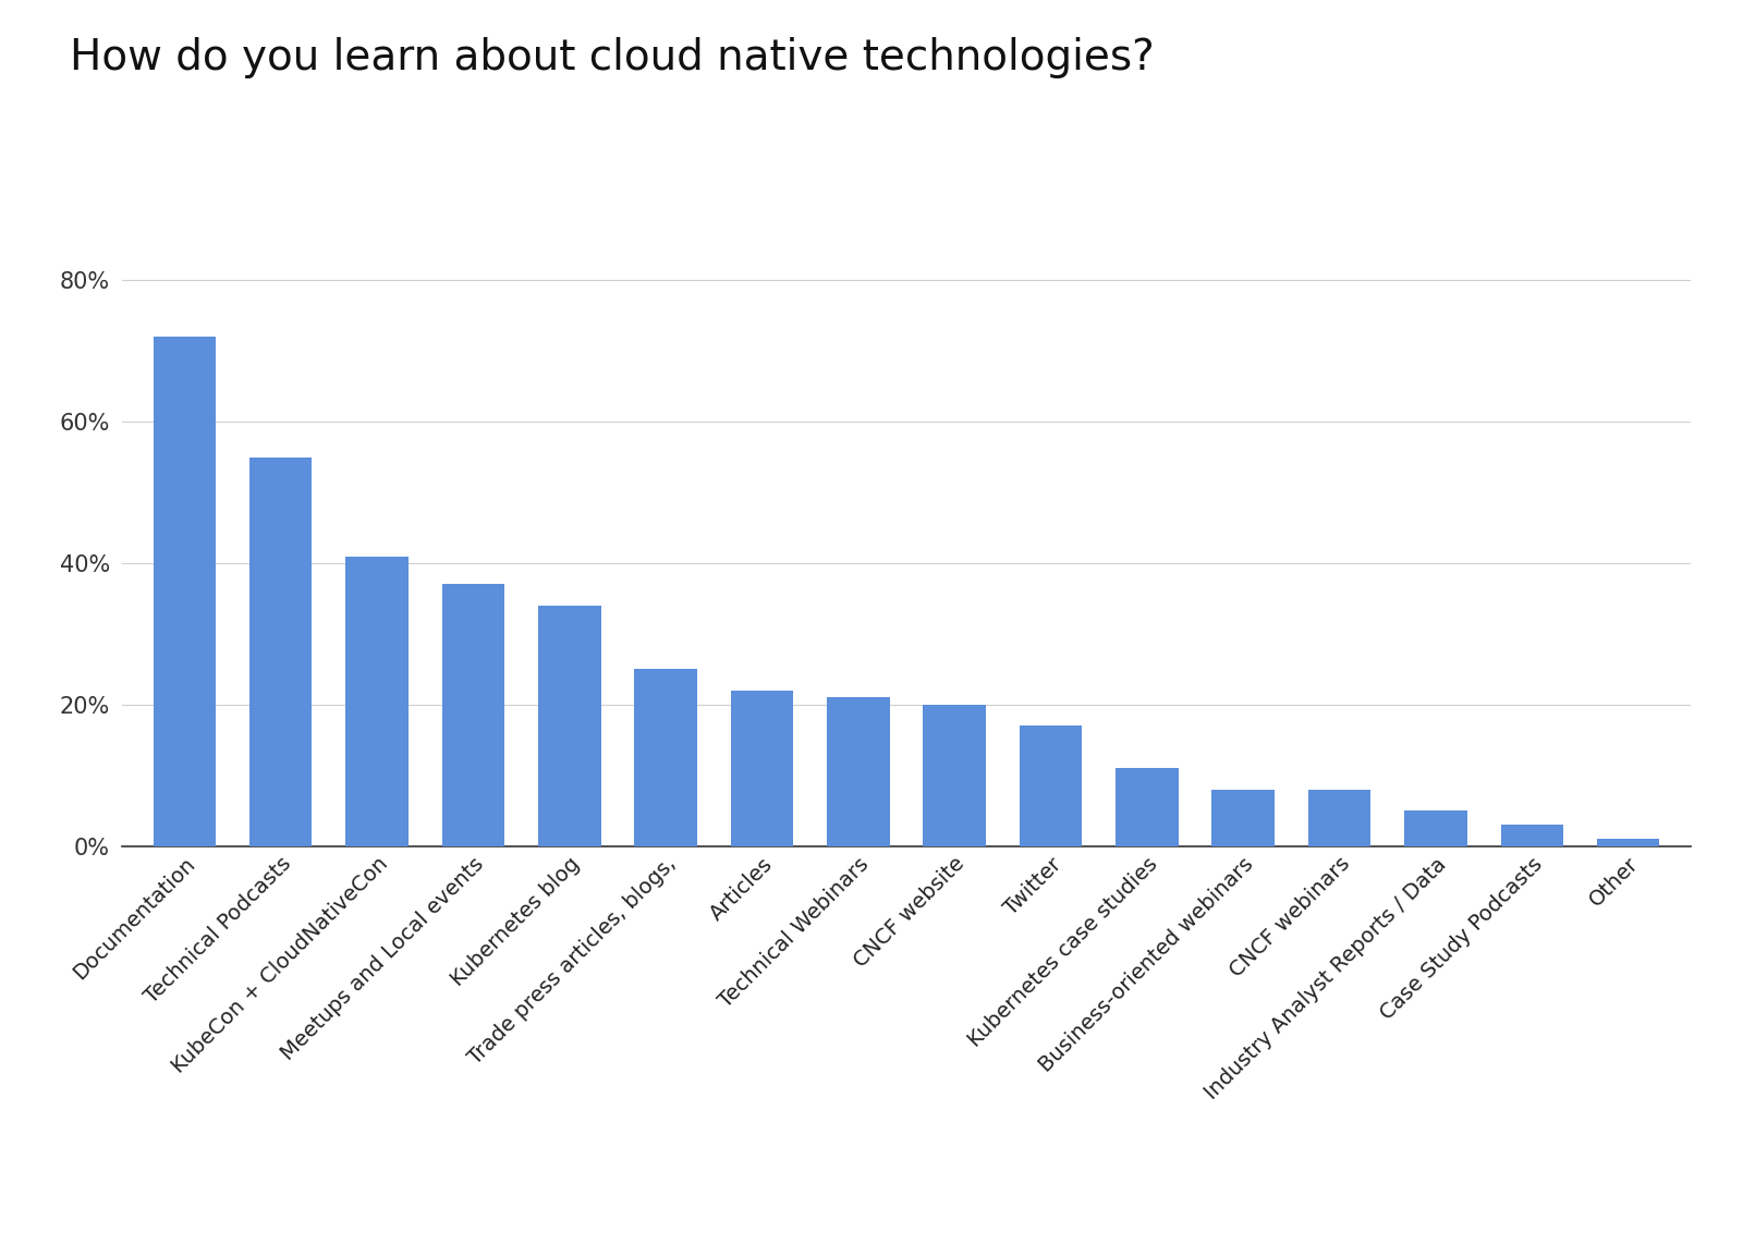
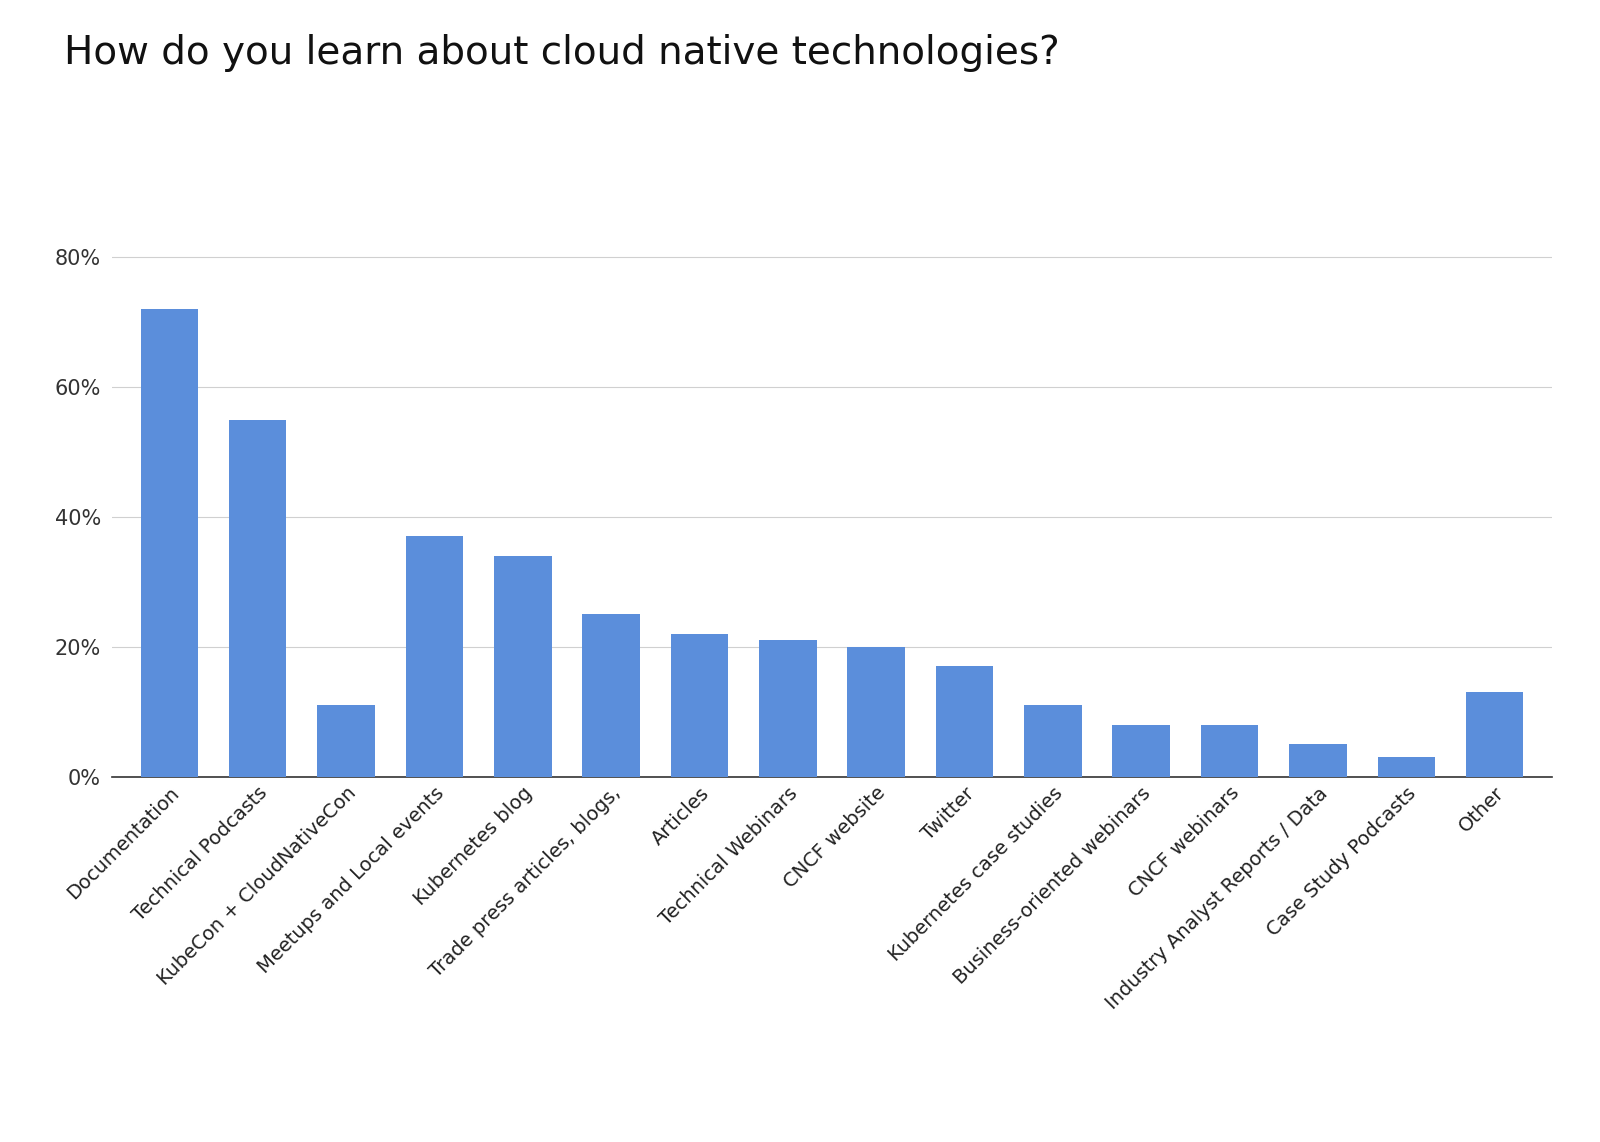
KubeCon + CloudNativeCon: 41% -> 11%
Other: 1% -> 13%
